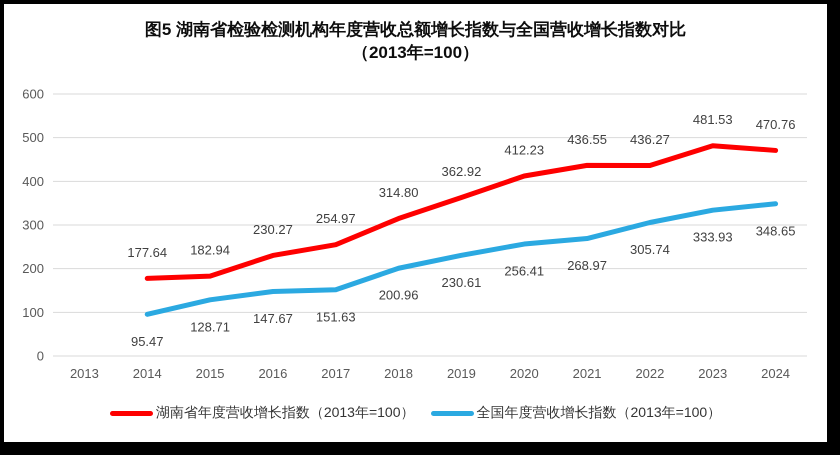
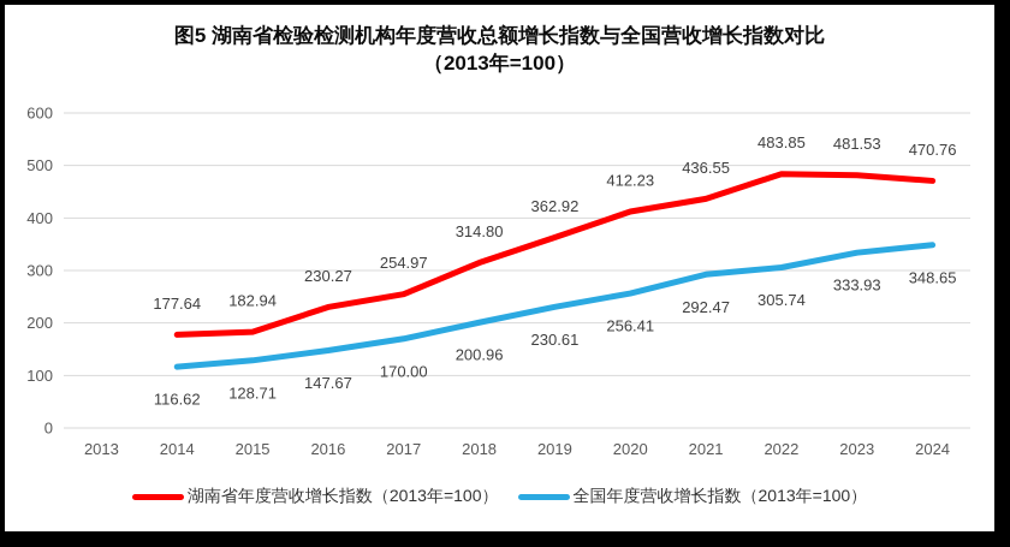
全国年度营收增长指数（2013年=100）/2014: 95.47 -> 116.62
全国年度营收增长指数（2013年=100）/2017: 151.63 -> 170.00
全国年度营收增长指数（2013年=100）/2021: 268.97 -> 292.47
湖南省年度营收增长指数（2013年=100）/2022: 436.27 -> 483.85
